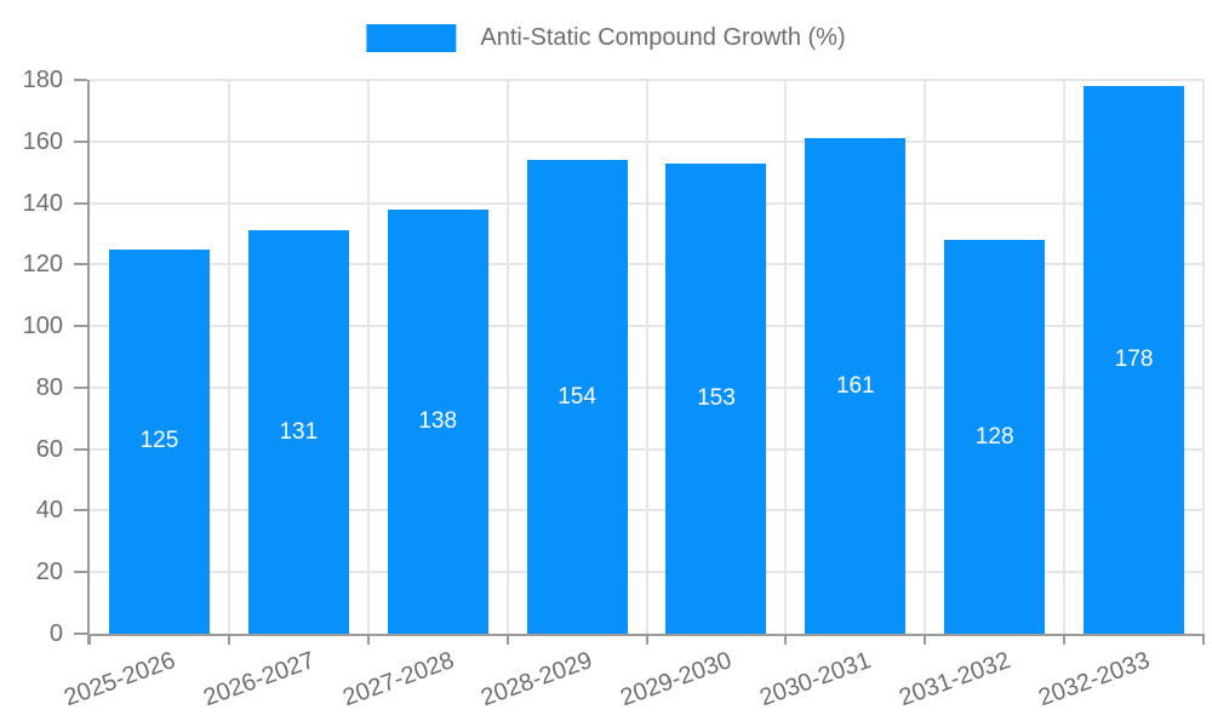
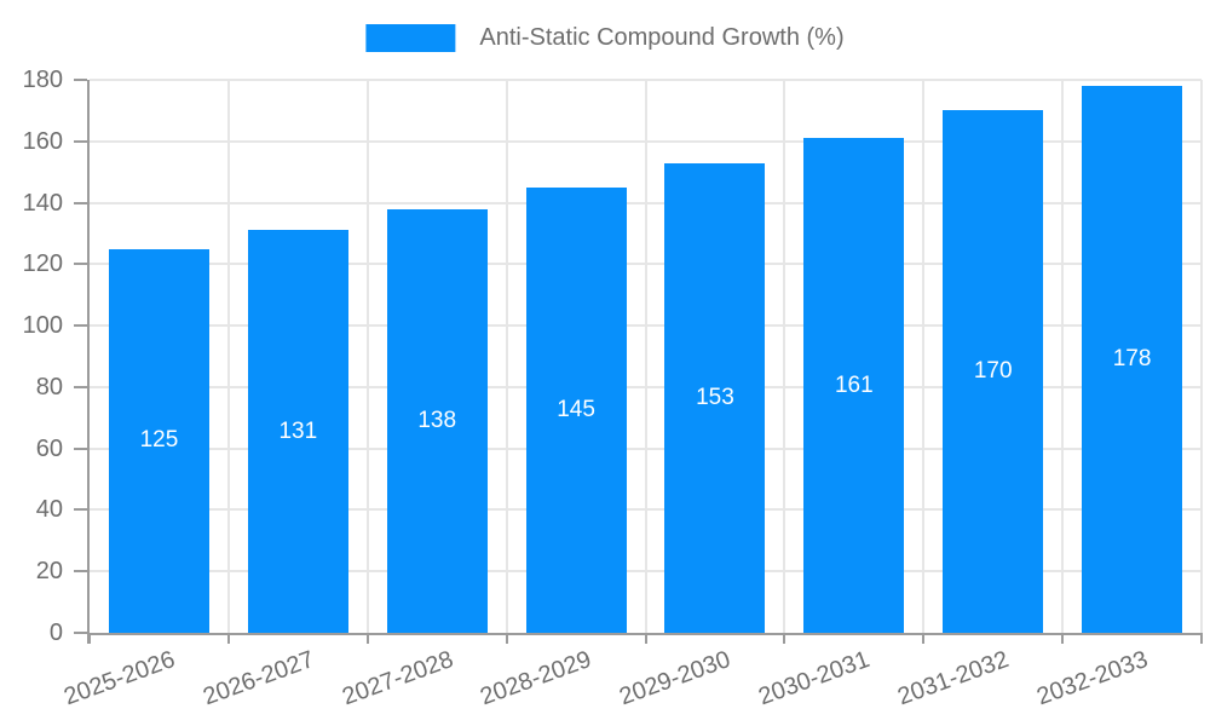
2028-2029: 154 -> 145
2031-2032: 128 -> 170
